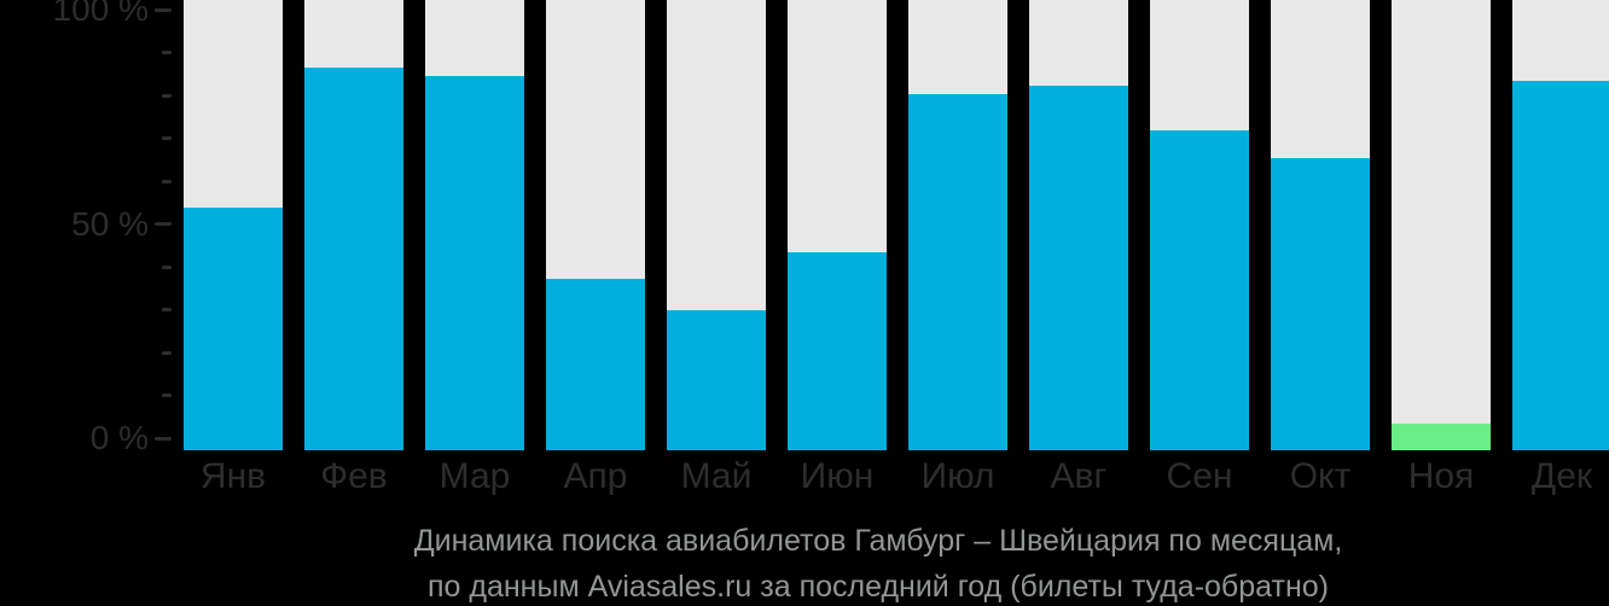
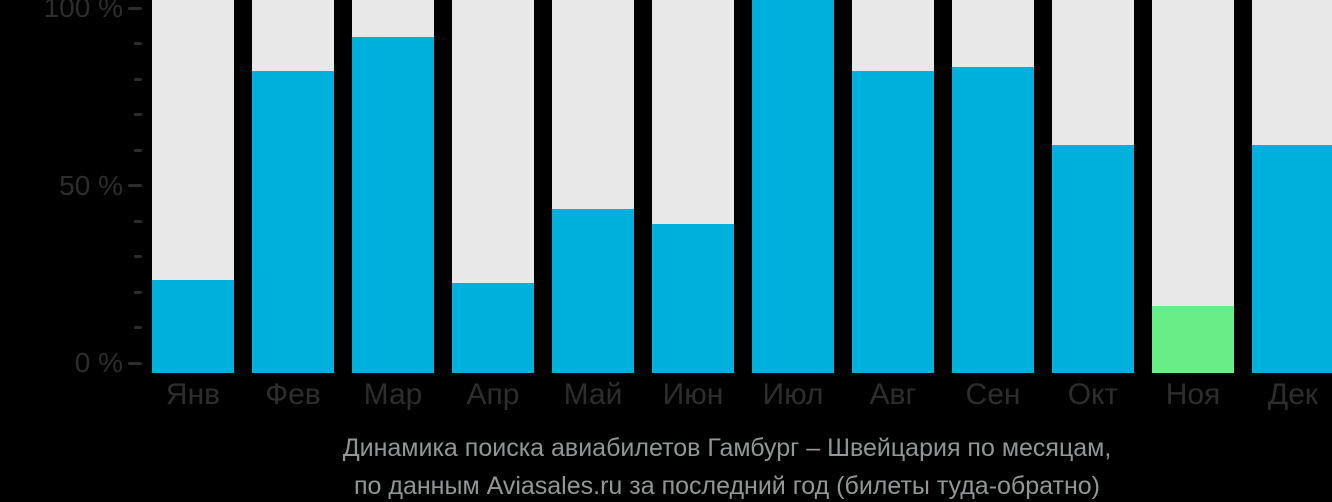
Янв: 54% -> 25%
Фев: 85% -> 81%
Мар: 83% -> 90%
Апр: 38% -> 24%
Май: 31% -> 44%
Июн: 44% -> 40%
Июл: 79% -> 100%
Сен: 71% -> 82%
Окт: 65% -> 61%
Ноя: 6% -> 18%
Дек: 82% -> 61%
